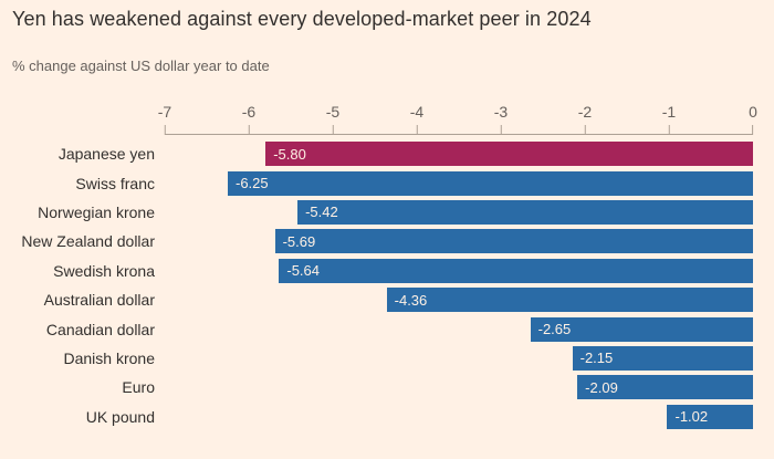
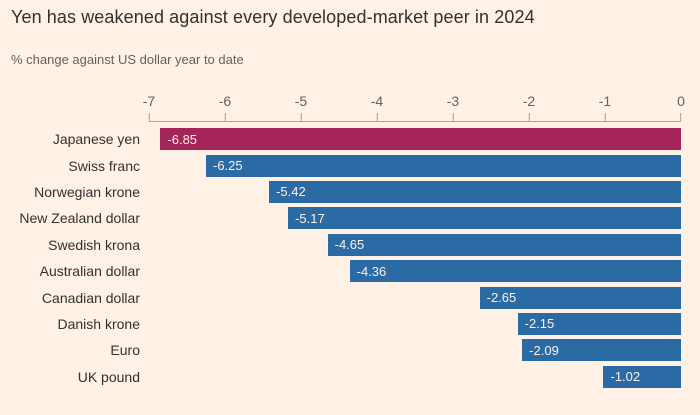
Japanese yen: -5.80 -> -6.85
New Zealand dollar: -5.69 -> -5.17
Swedish krona: -5.64 -> -4.65
